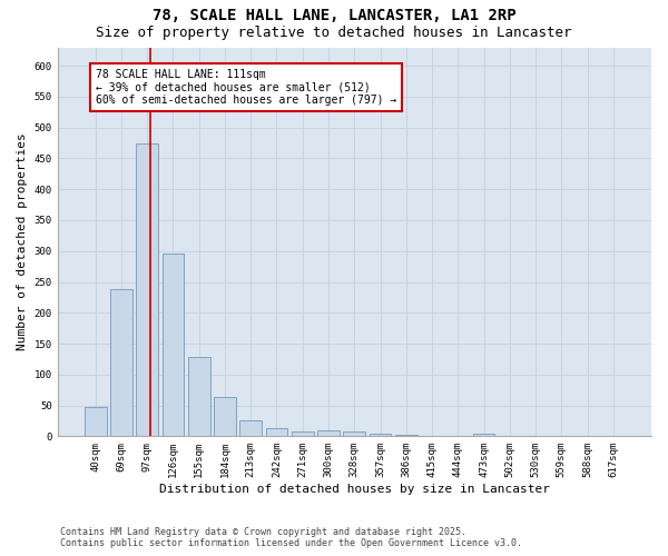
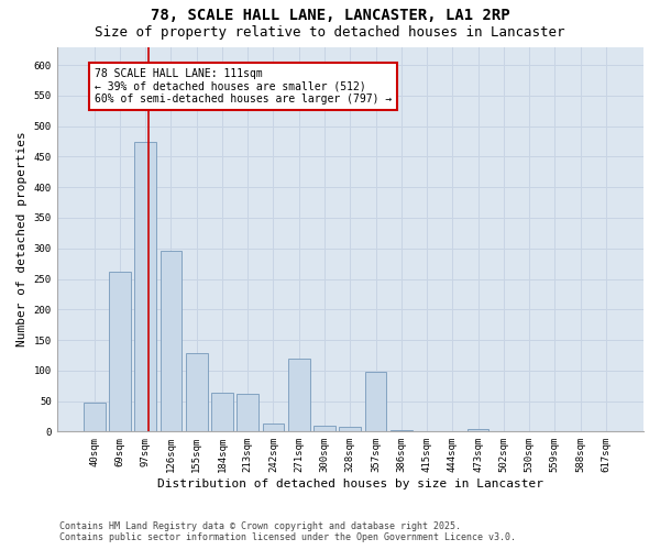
69sqm: 238 -> 262
213sqm: 26 -> 62
271sqm: 8 -> 120
357sqm: 5 -> 98
